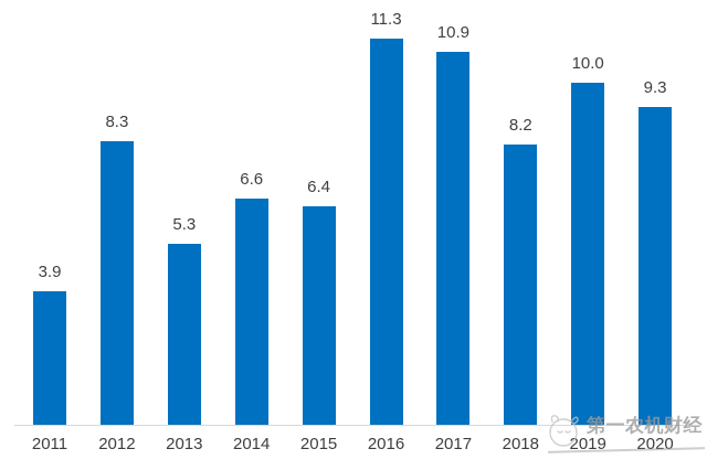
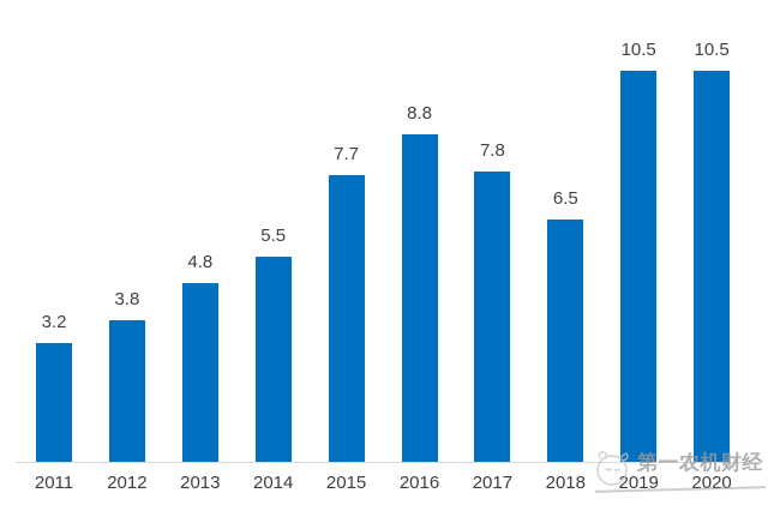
2011: 3.9 -> 3.2
2012: 8.3 -> 3.8
2013: 5.3 -> 4.8
2014: 6.6 -> 5.5
2015: 6.4 -> 7.7
2016: 11.3 -> 8.8
2017: 10.9 -> 7.8
2018: 8.2 -> 6.5
2019: 10.0 -> 10.5
2020: 9.3 -> 10.5
